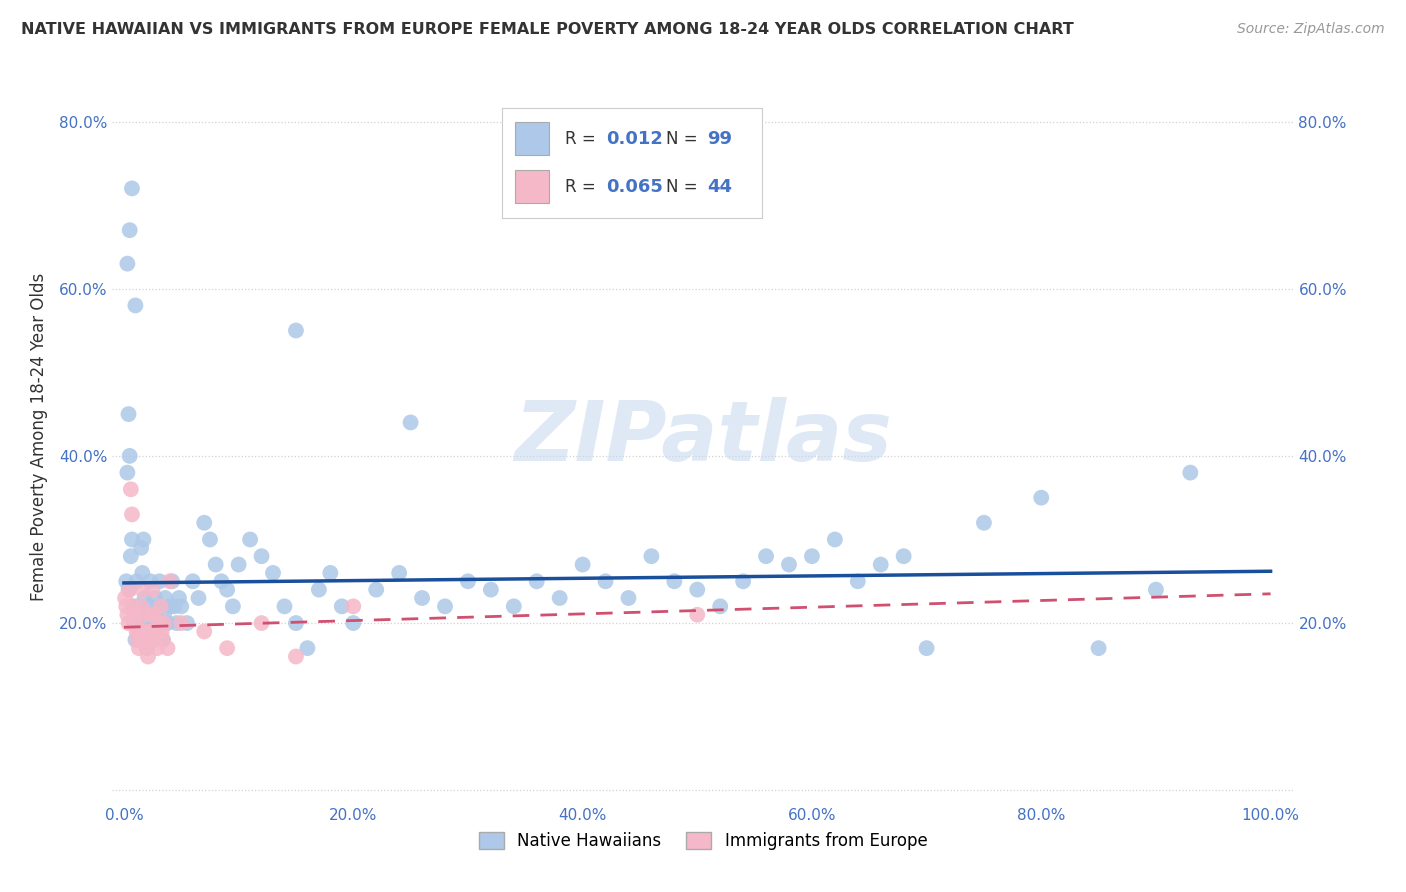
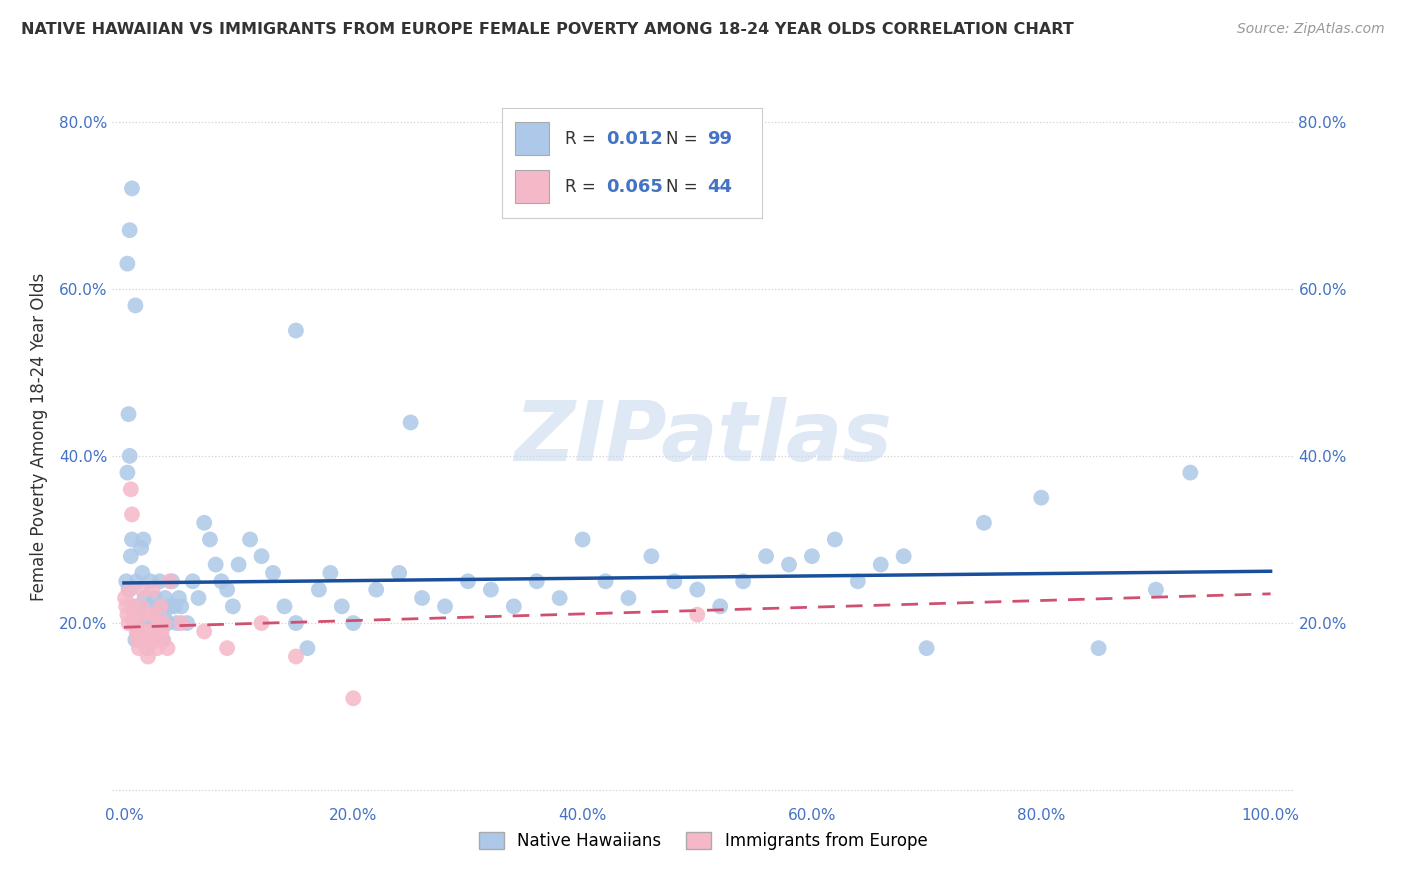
Immigrants from Europe/20.0%: 22% -> 11%
Native Hawaiians/40.0%: 27% -> 30%
